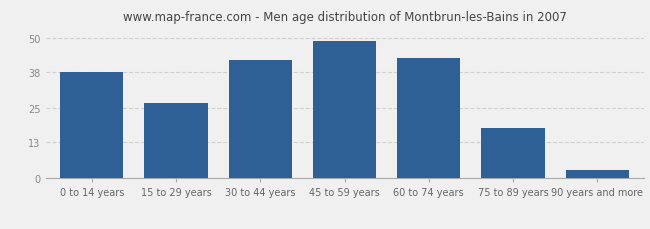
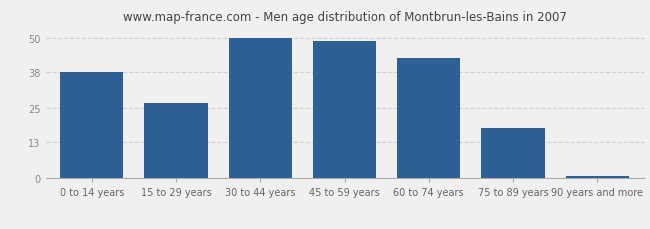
30 to 44 years: 42 -> 50
90 years and more: 3 -> 1
